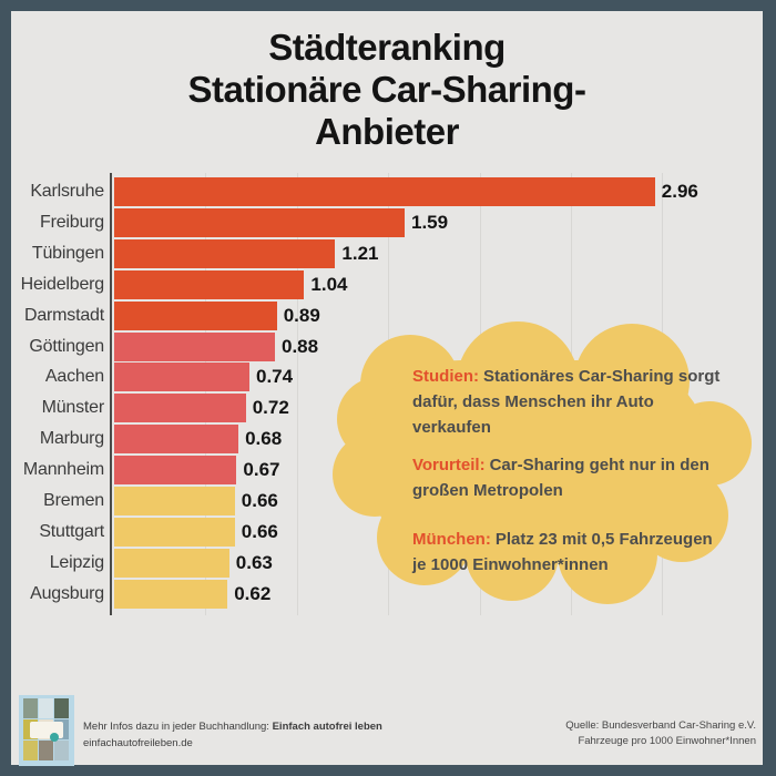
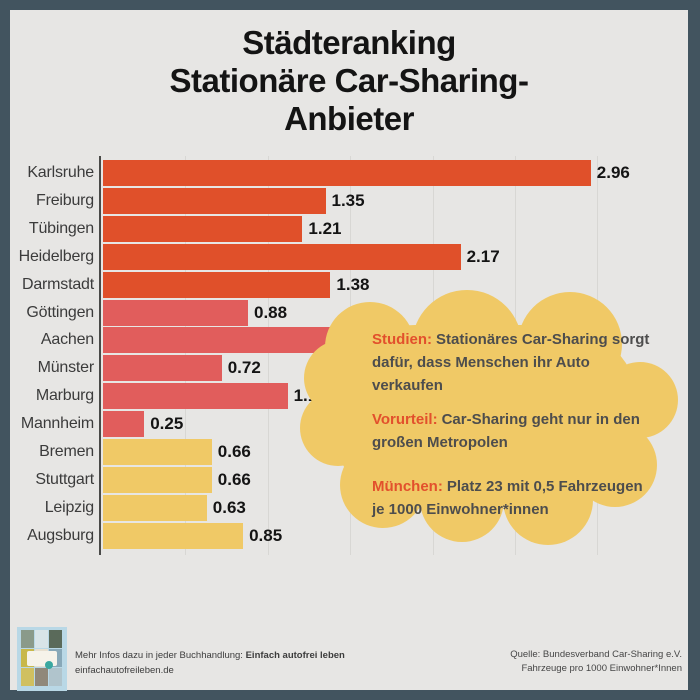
Freiburg: 1.59 -> 1.35
Heidelberg: 1.04 -> 2.17
Darmstadt: 0.89 -> 1.38
Aachen: 0.74 -> 1.43
Marburg: 0.68 -> 1.12
Mannheim: 0.67 -> 0.25
Augsburg: 0.62 -> 0.85
